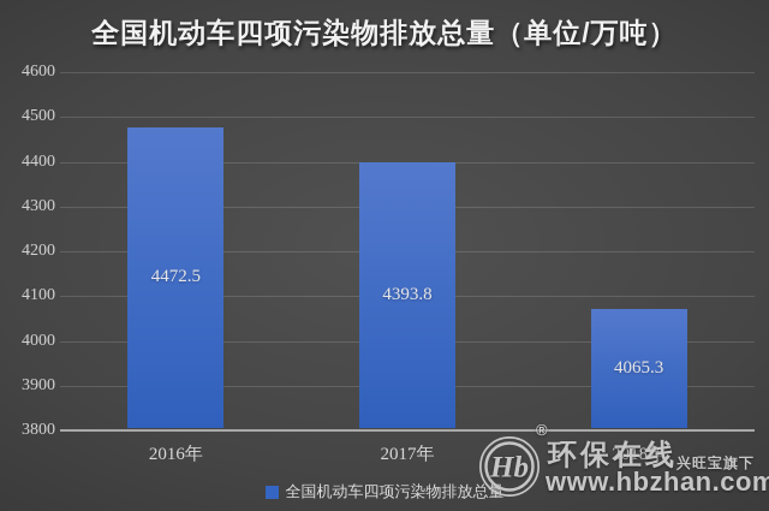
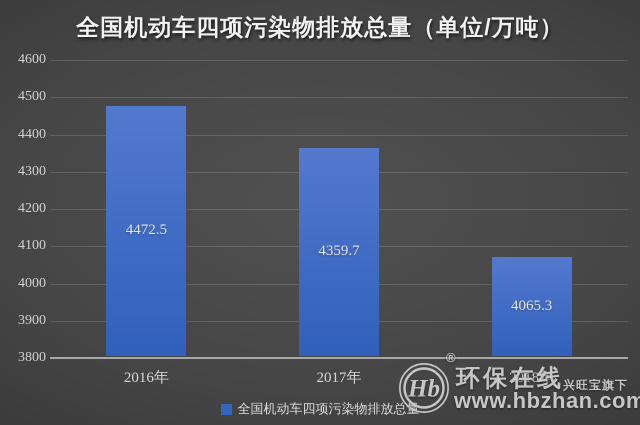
2017年: 4393.8 -> 4359.7
